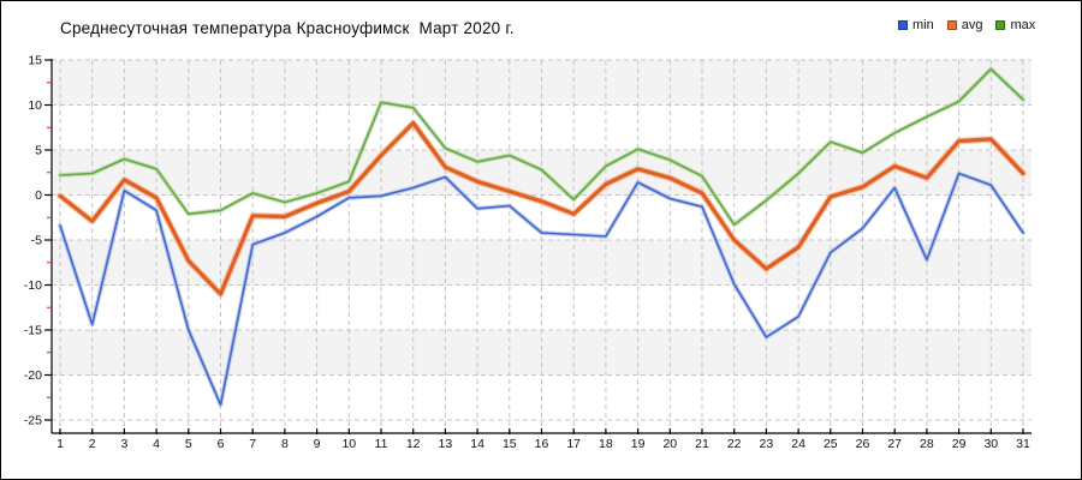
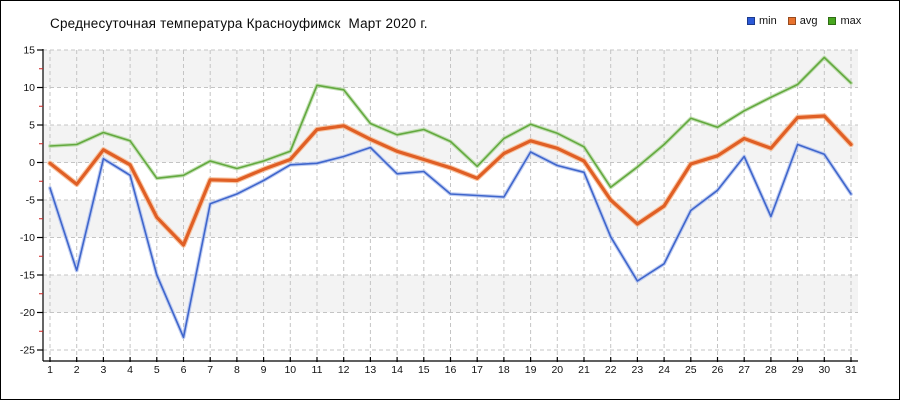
avg/12: 8 -> 5
